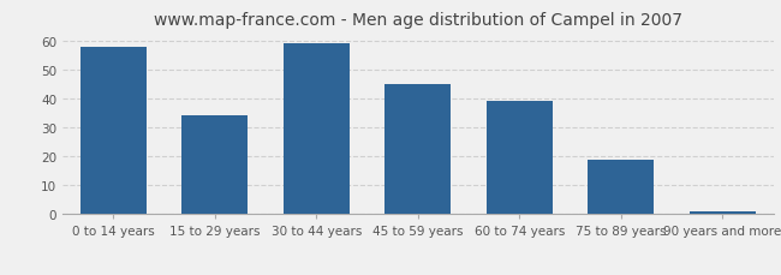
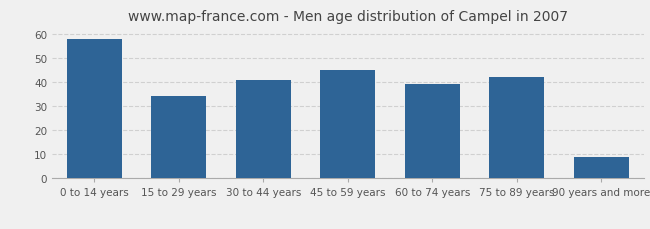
30 to 44 years: 59 -> 41
75 to 89 years: 19 -> 42
90 years and more: 1 -> 9
